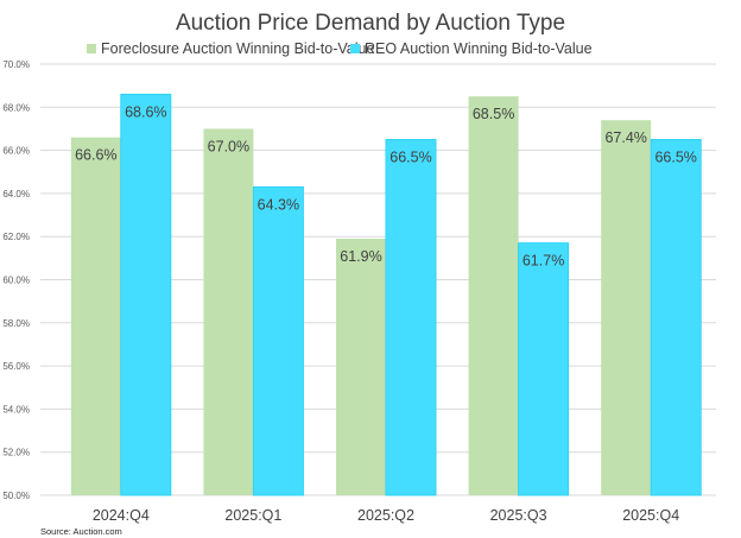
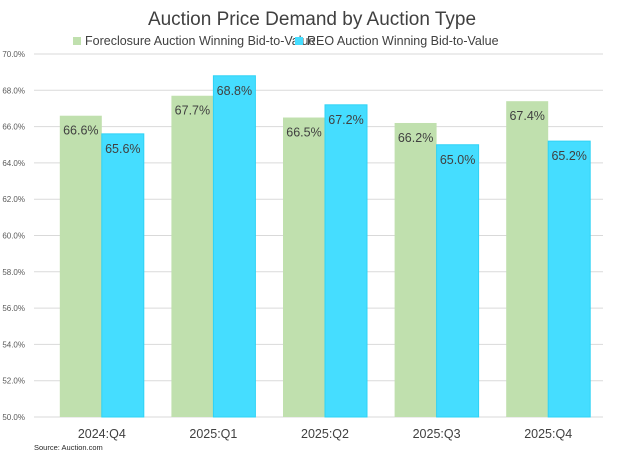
REO Auction Winning Bid-to-Value/2024:Q4: 68.6% -> 65.6%
Foreclosure Auction Winning Bid-to-Value/2025:Q1: 67.0% -> 67.7%
REO Auction Winning Bid-to-Value/2025:Q1: 64.3% -> 68.8%
Foreclosure Auction Winning Bid-to-Value/2025:Q2: 61.9% -> 66.5%
REO Auction Winning Bid-to-Value/2025:Q2: 66.5% -> 67.2%
Foreclosure Auction Winning Bid-to-Value/2025:Q3: 68.5% -> 66.2%
REO Auction Winning Bid-to-Value/2025:Q3: 61.7% -> 65.0%
REO Auction Winning Bid-to-Value/2025:Q4: 66.5% -> 65.2%
